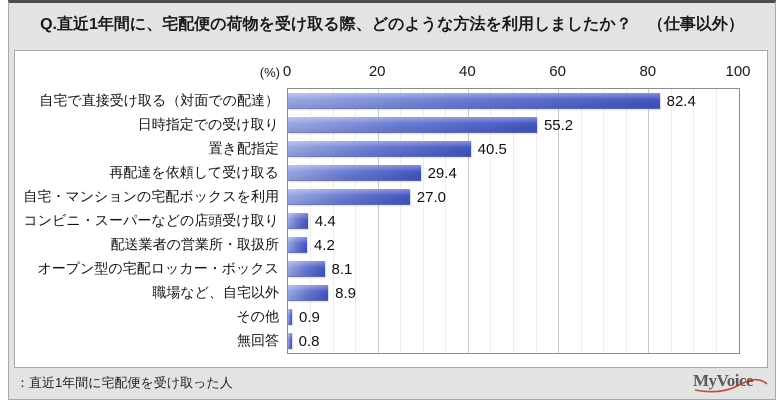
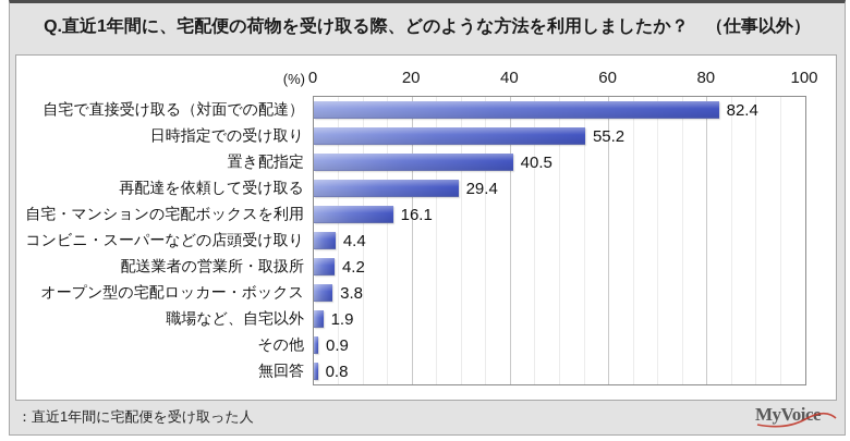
自宅・マンションの宅配ボックスを利用: 27.0 -> 16.1
オープン型の宅配ロッカー・ボックス: 8.1 -> 3.8
職場など、自宅以外: 8.9 -> 1.9
